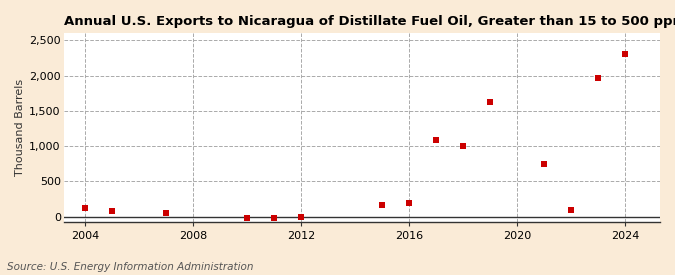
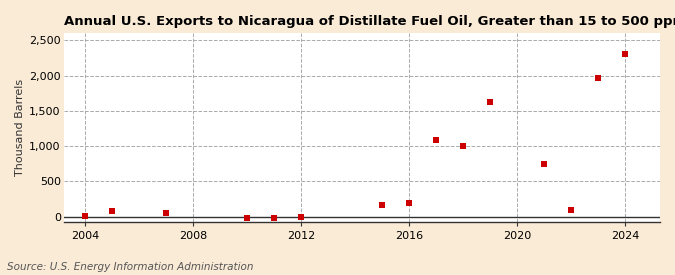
2004: 120 -> 10
